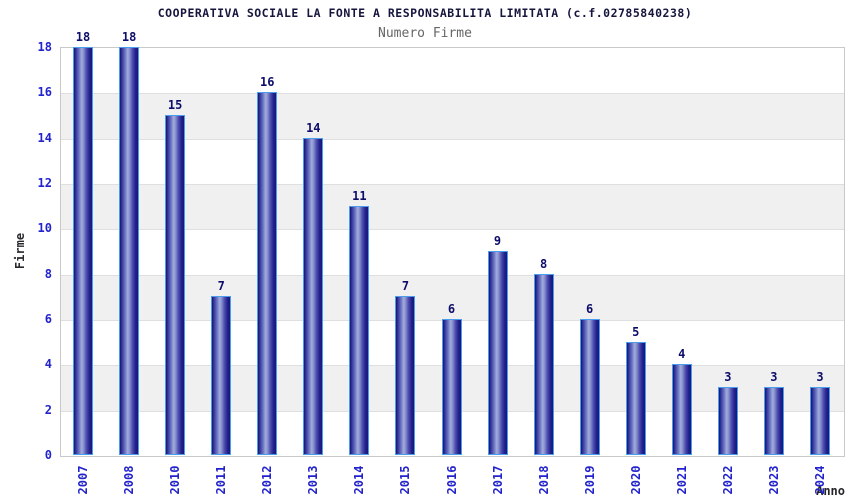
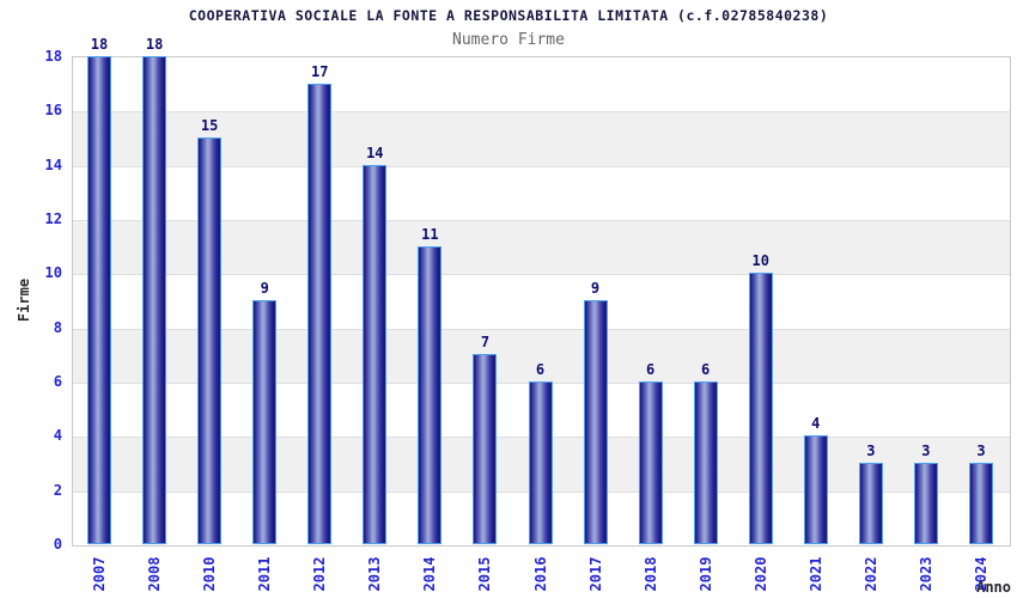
2011: 7 -> 9
2012: 16 -> 17
2018: 8 -> 6
2020: 5 -> 10
